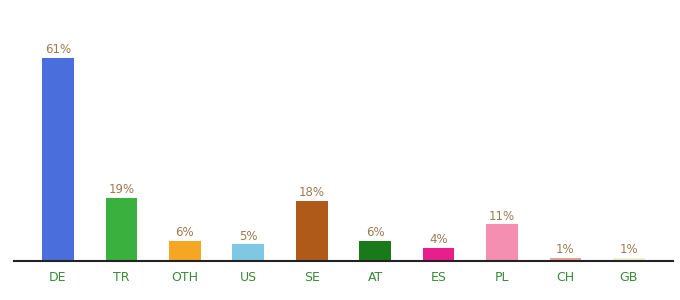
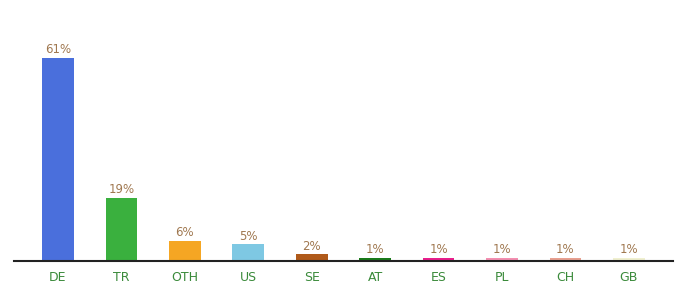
SE: 18% -> 2%
AT: 6% -> 1%
ES: 4% -> 1%
PL: 11% -> 1%
